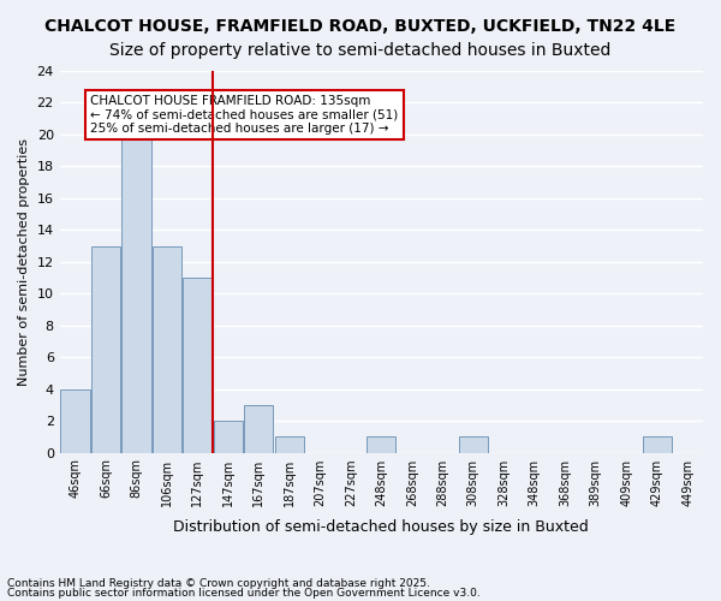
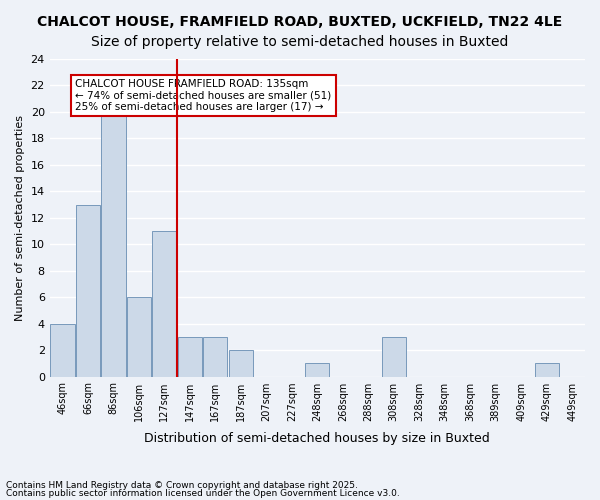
106sqm: 13 -> 6
147sqm: 2 -> 3
187sqm: 1 -> 2
308sqm: 1 -> 3
